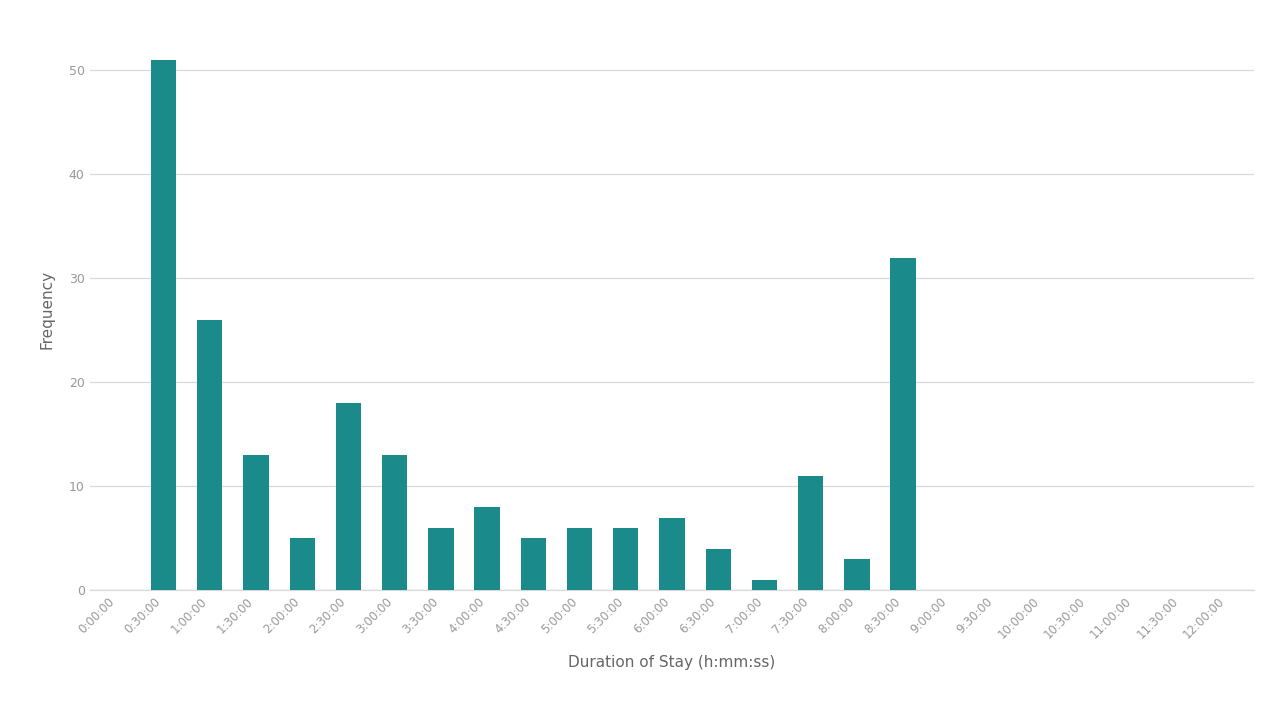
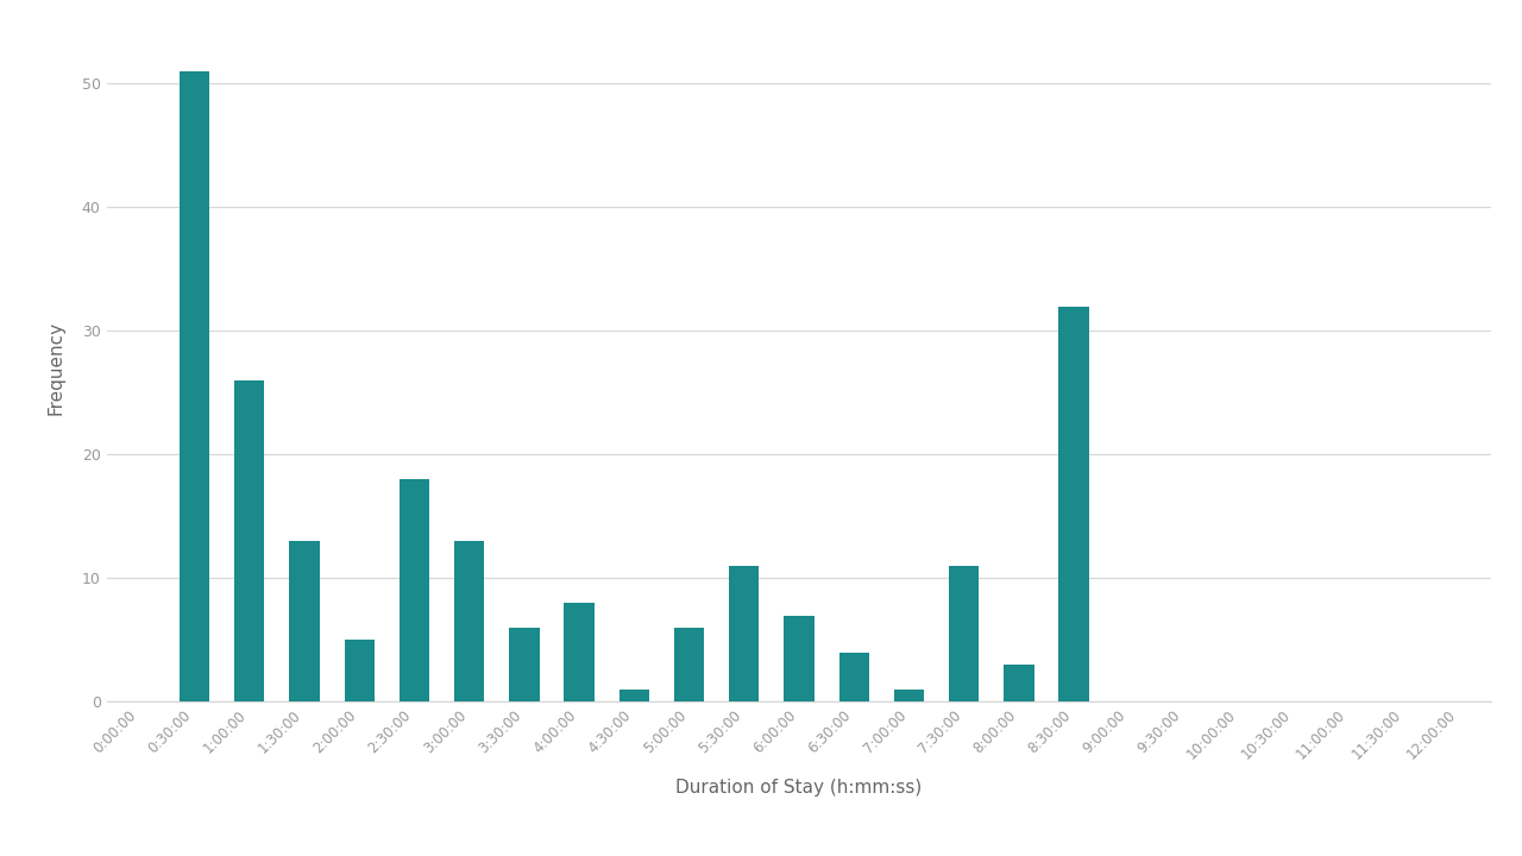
4:30:00: 5 -> 1
5:30:00: 6 -> 11
